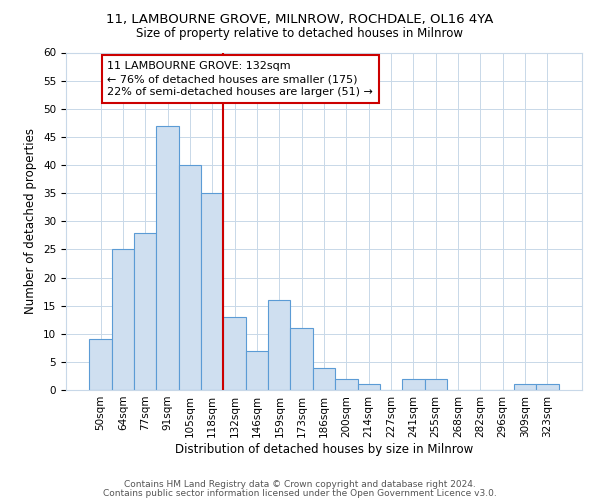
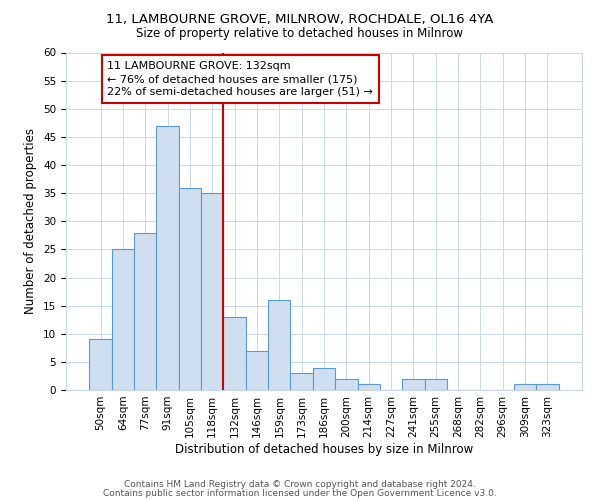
105sqm: 40 -> 36
173sqm: 11 -> 3
